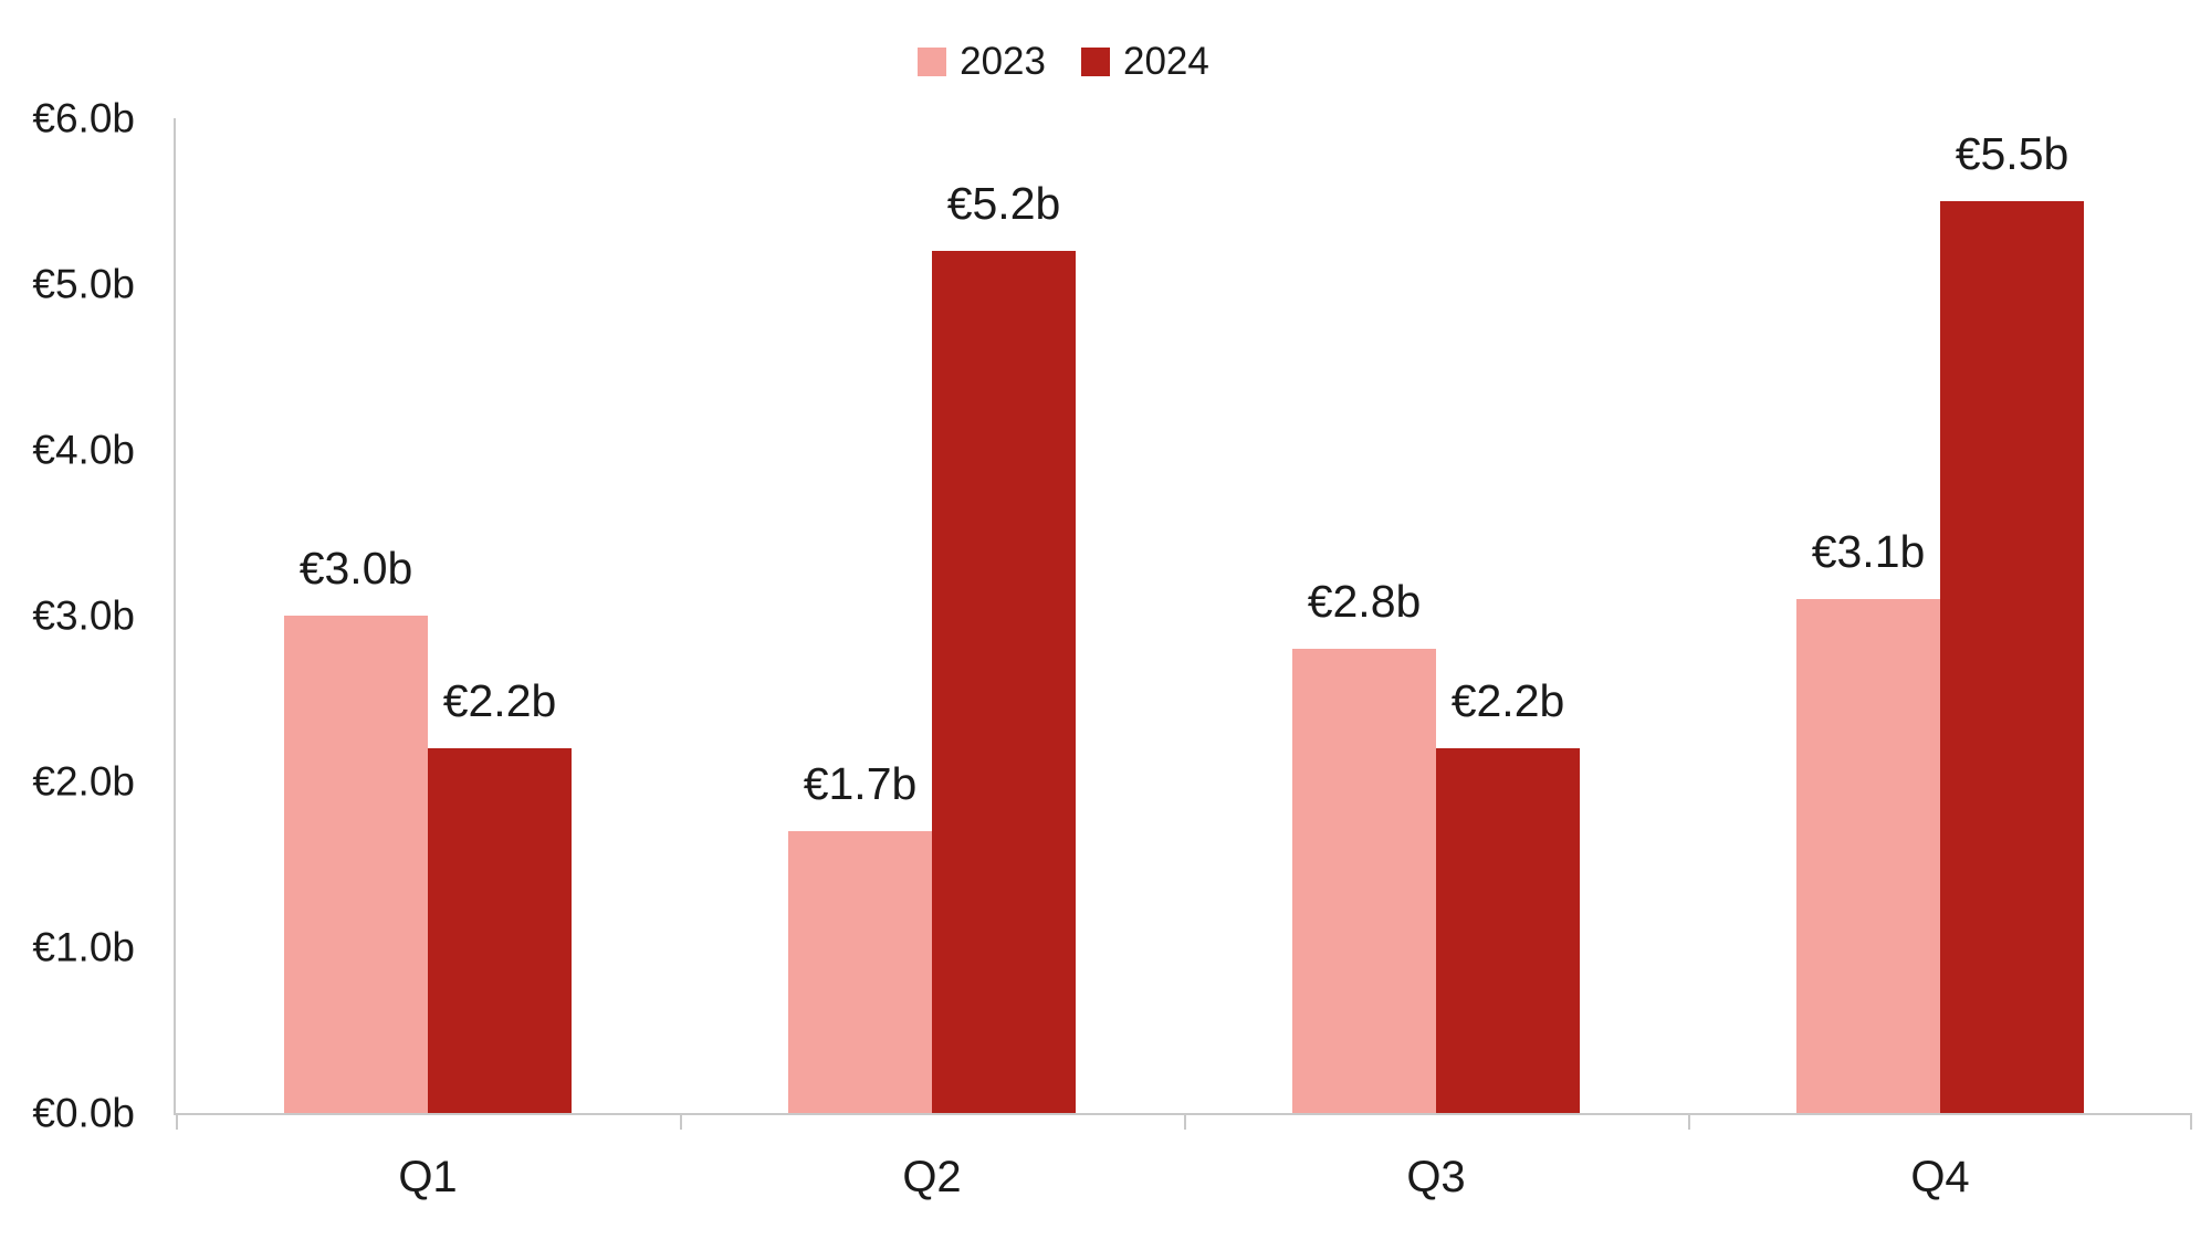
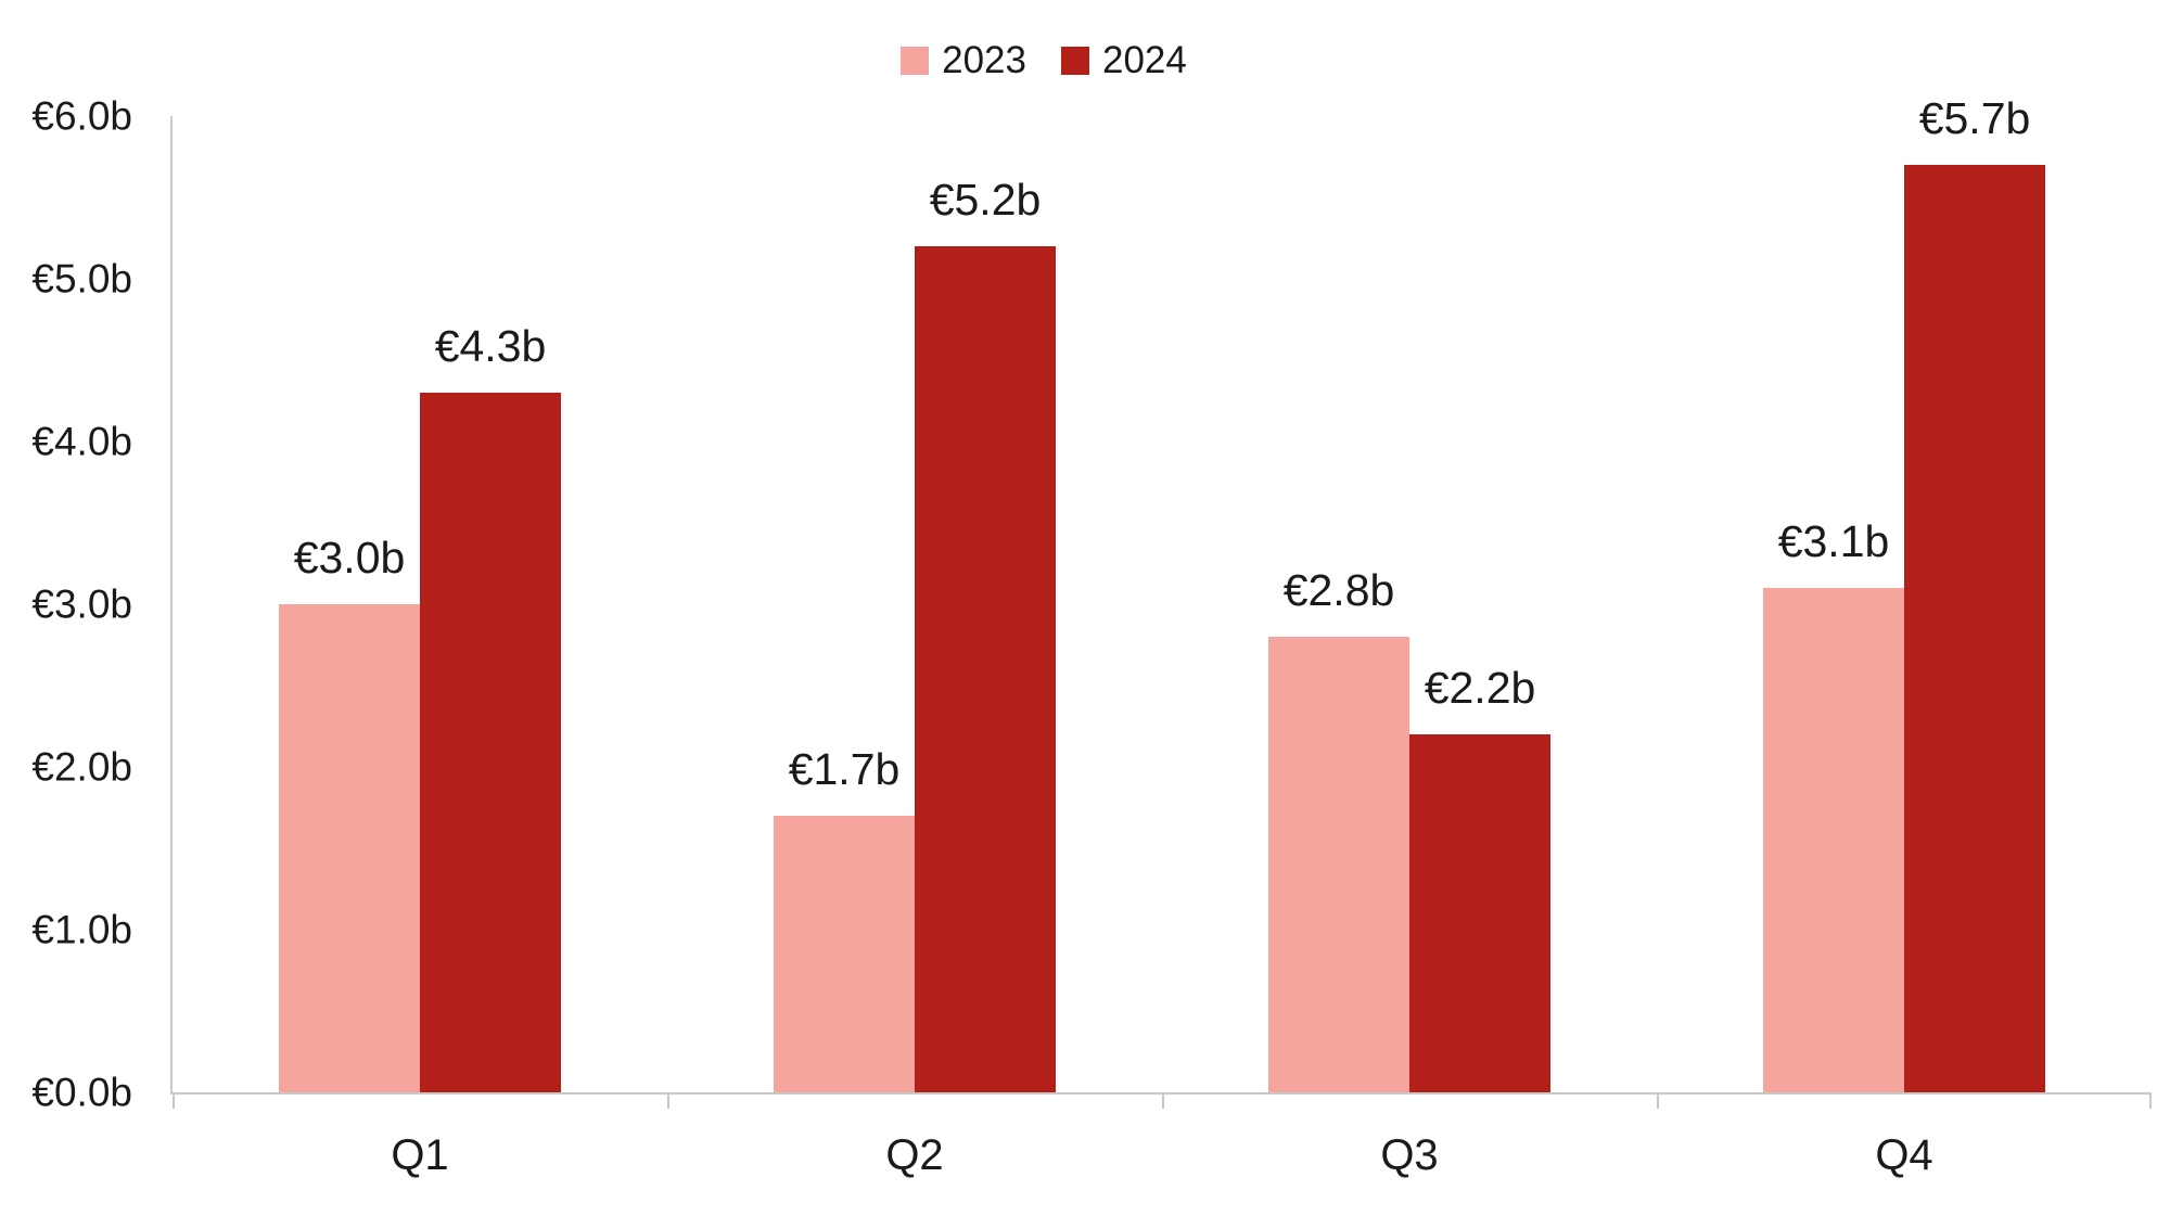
2024/Q1: €2.2b -> €4.3b
2024/Q4: €5.5b -> €5.7b
